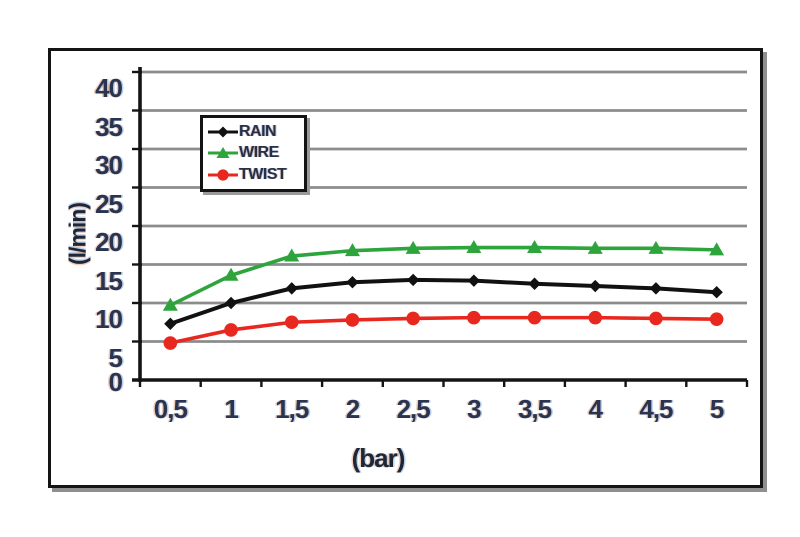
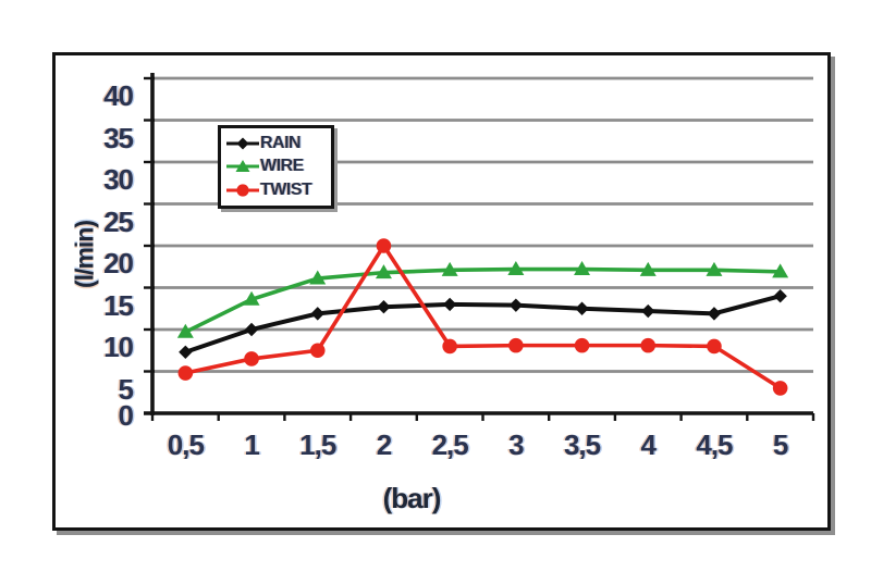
TWIST/2: 8 -> 20
RAIN/5: 11 -> 14
TWIST/5: 8 -> 3
